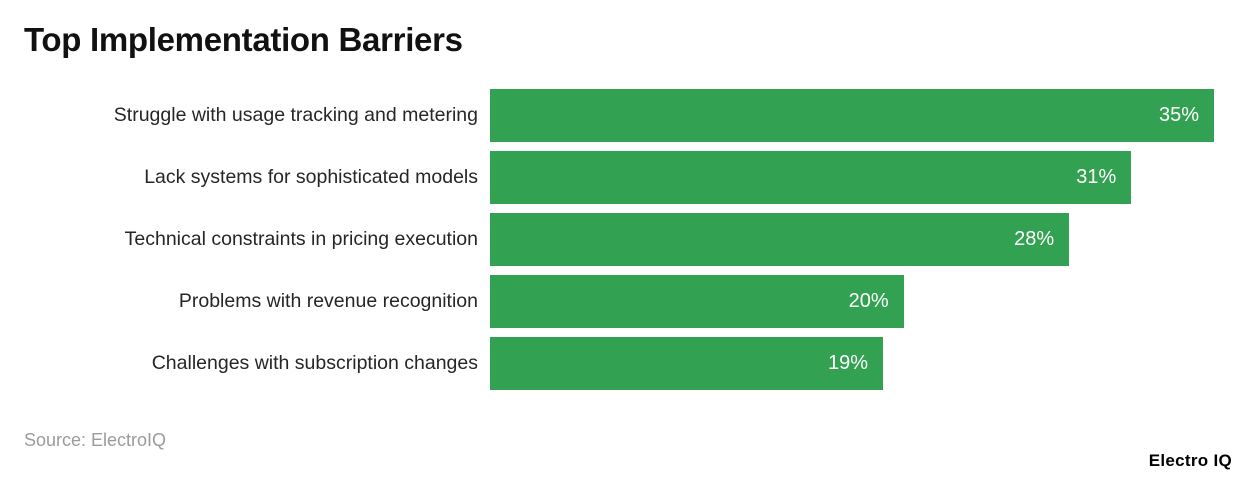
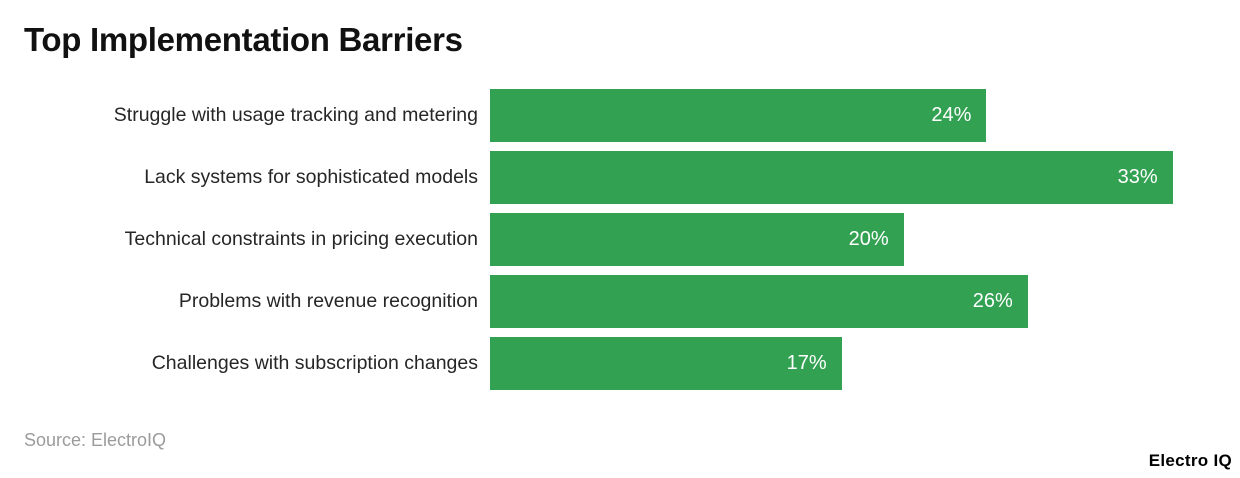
Struggle with usage tracking and metering: 35% -> 24%
Lack systems for sophisticated models: 31% -> 33%
Technical constraints in pricing execution: 28% -> 20%
Problems with revenue recognition: 20% -> 26%
Challenges with subscription changes: 19% -> 17%
